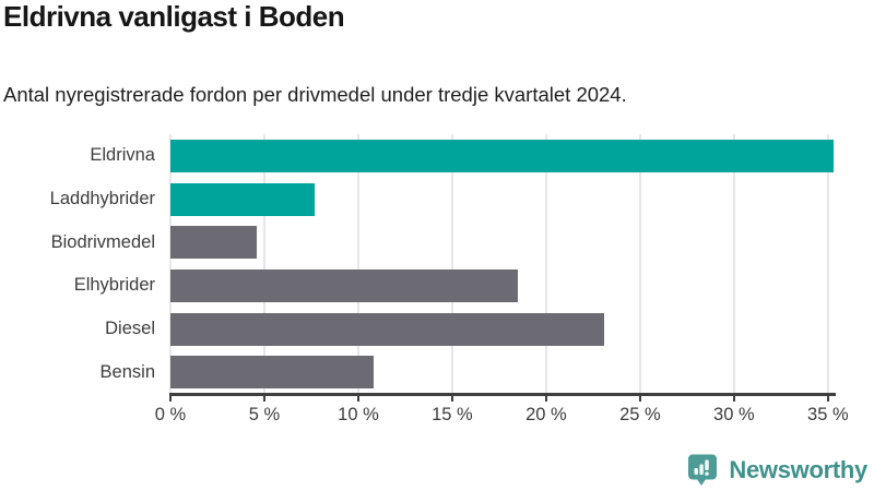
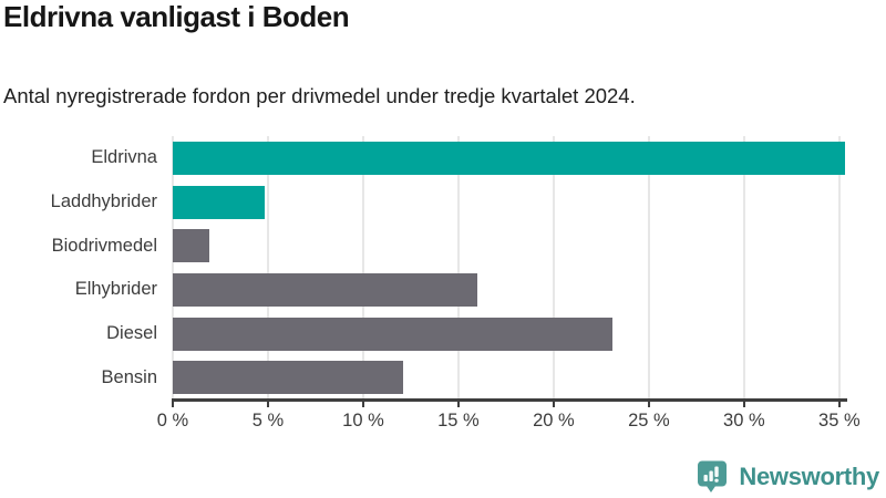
Laddhybrider: 7.7% -> 4.8%
Biodrivmedel: 4.6% -> 1.9%
Elhybrider: 18.5% -> 16.0%
Bensin: 10.8% -> 12.1%
